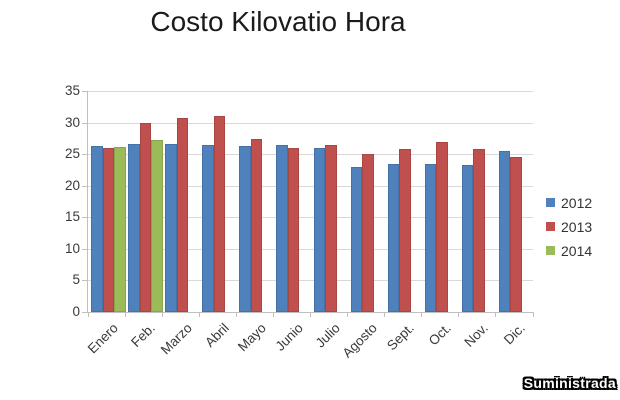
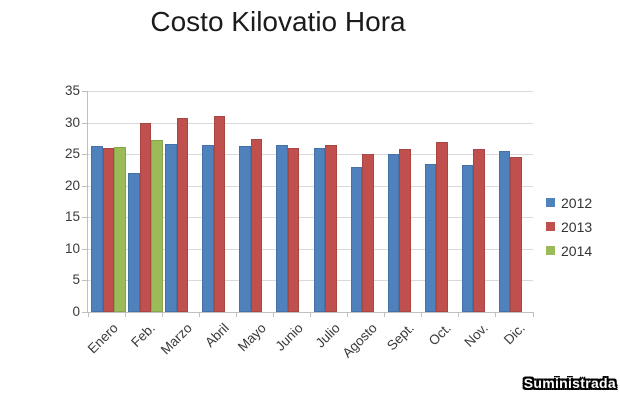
2012/Feb.: 27 -> 22
2012/Sept.: 23 -> 25
